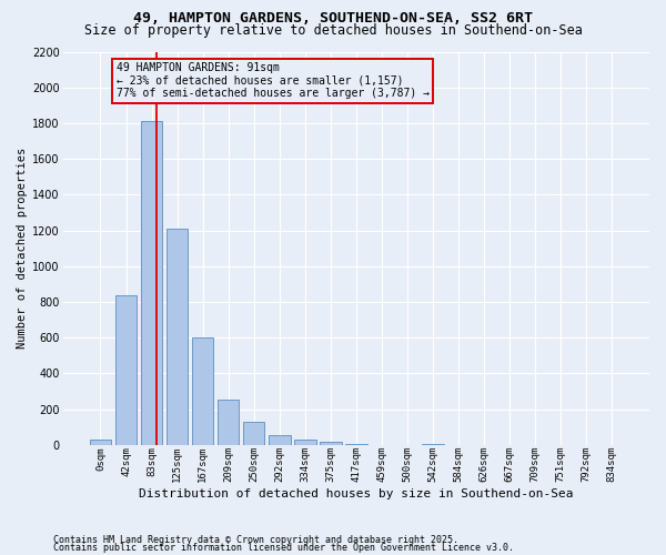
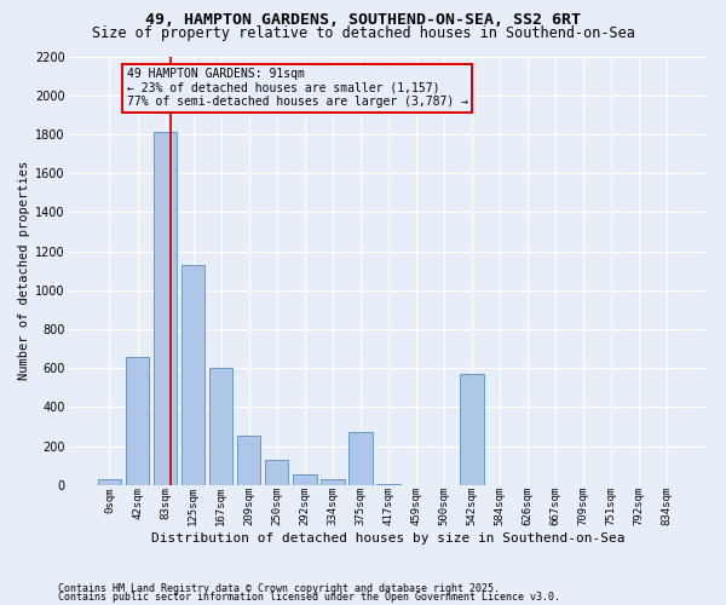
42sqm: 840 -> 660
125sqm: 1210 -> 1130
375sqm: 20 -> 270
542sqm: 0 -> 570
